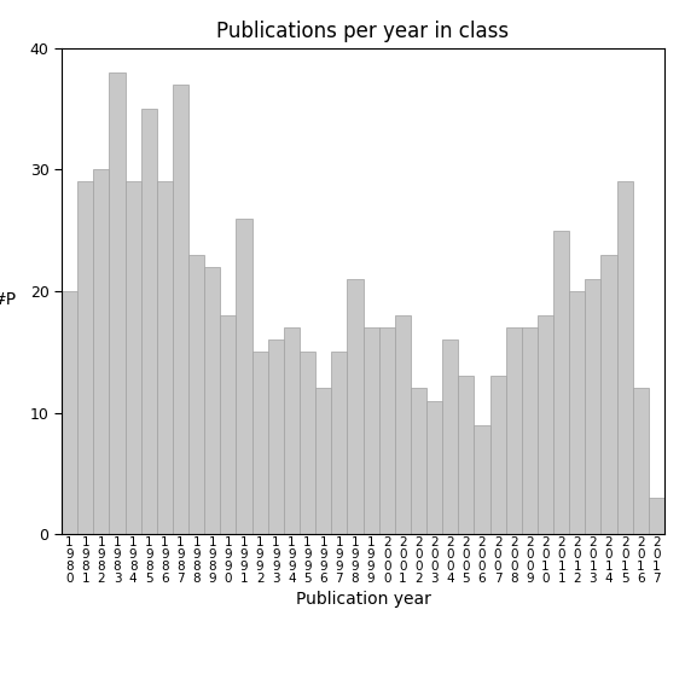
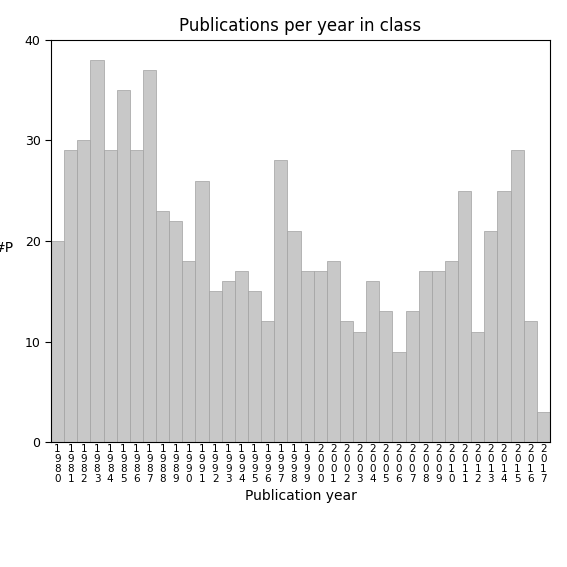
1 9 9 7: 15 -> 28
2 0 1 2: 20 -> 11
2 0 1 4: 23 -> 25
